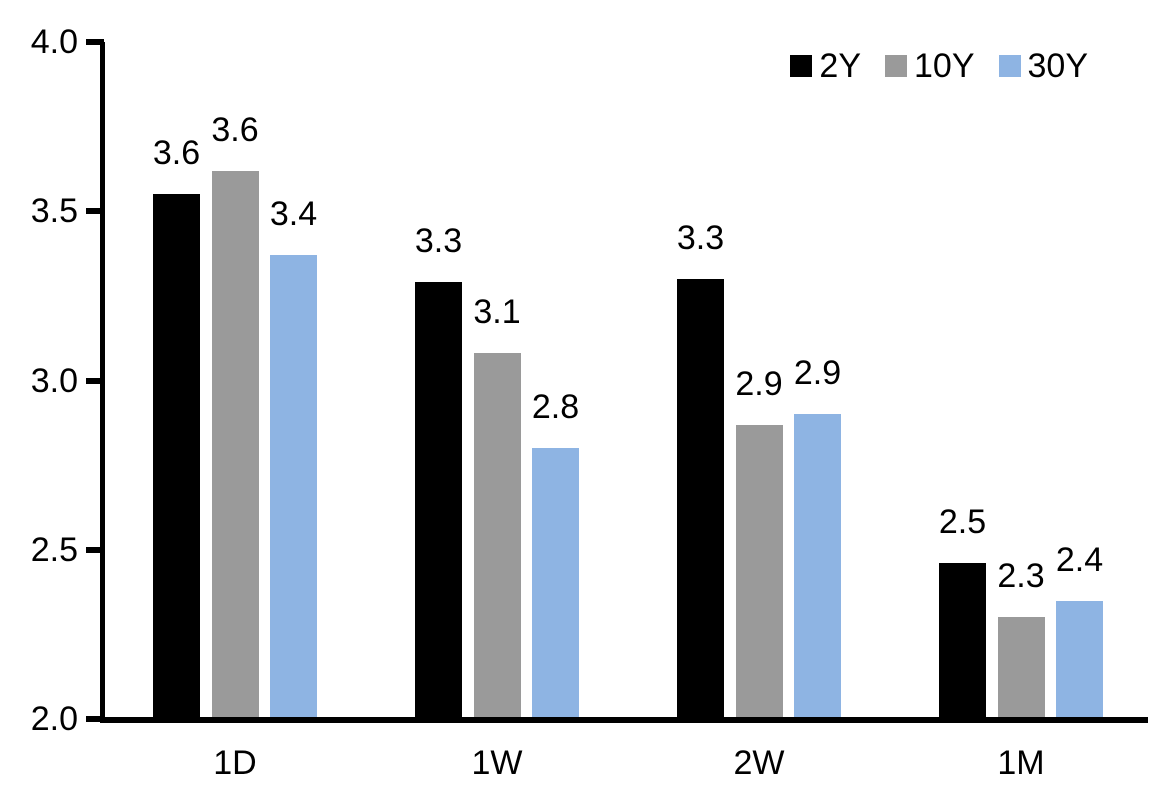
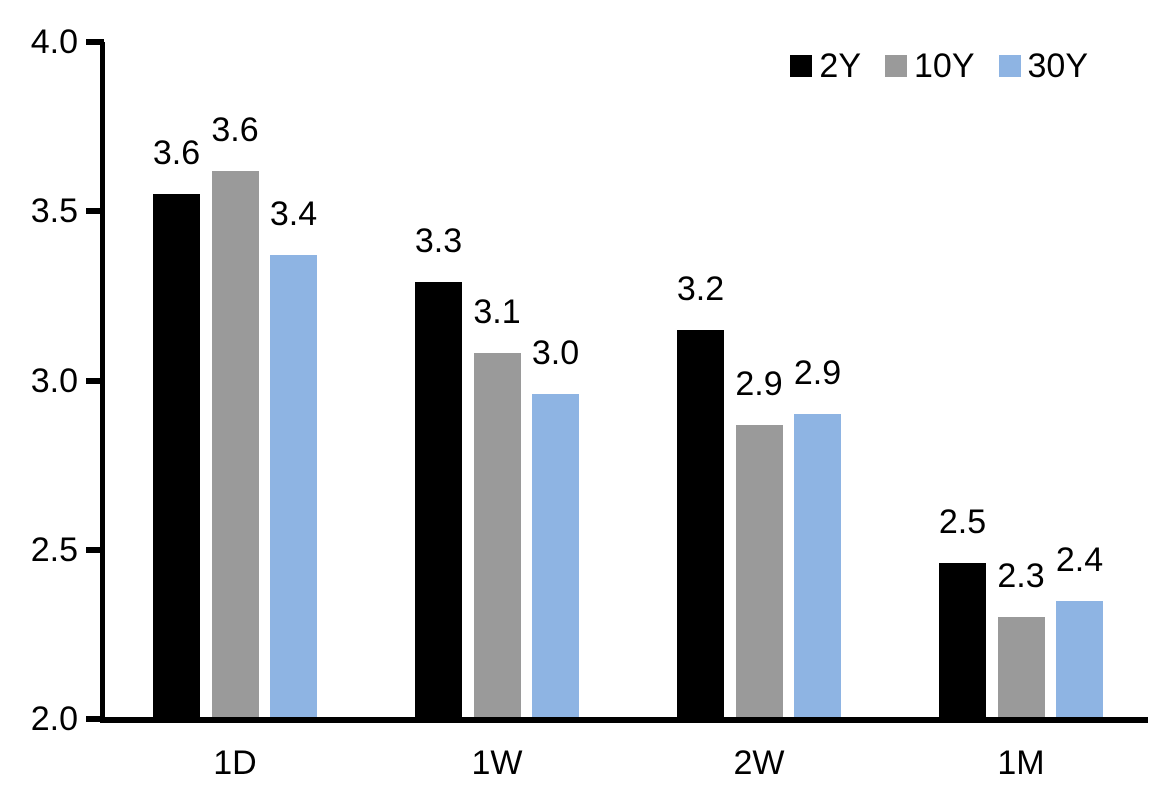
30Y/1W: 2.8 -> 3.0
2Y/2W: 3.3 -> 3.2
